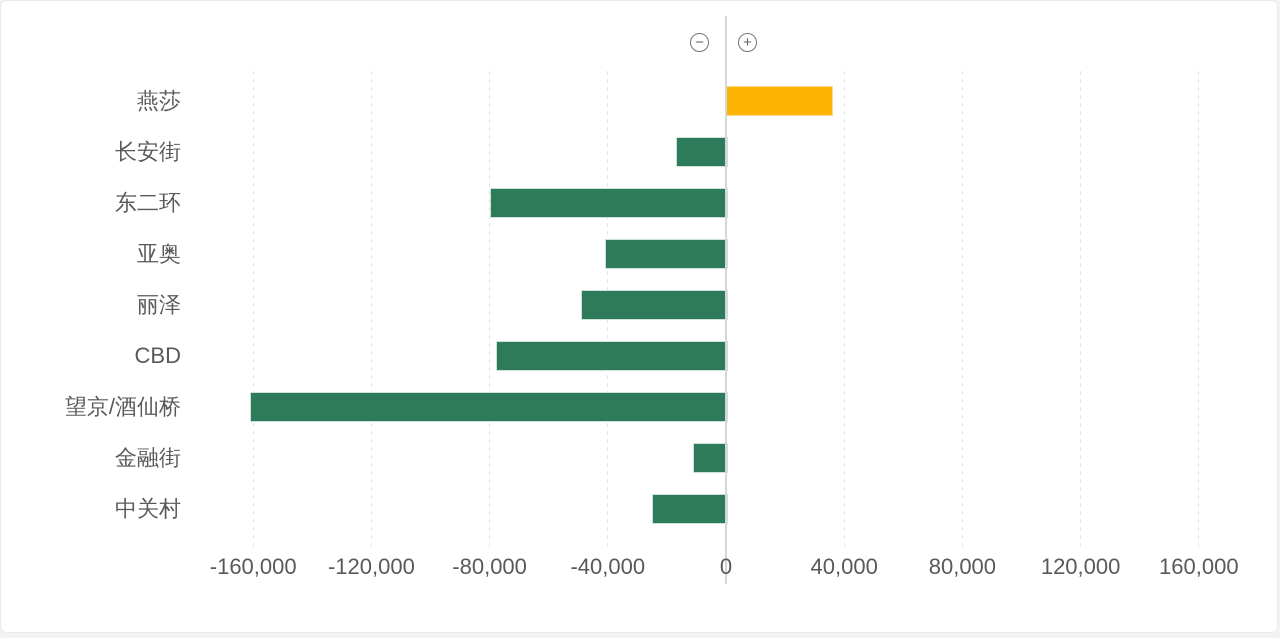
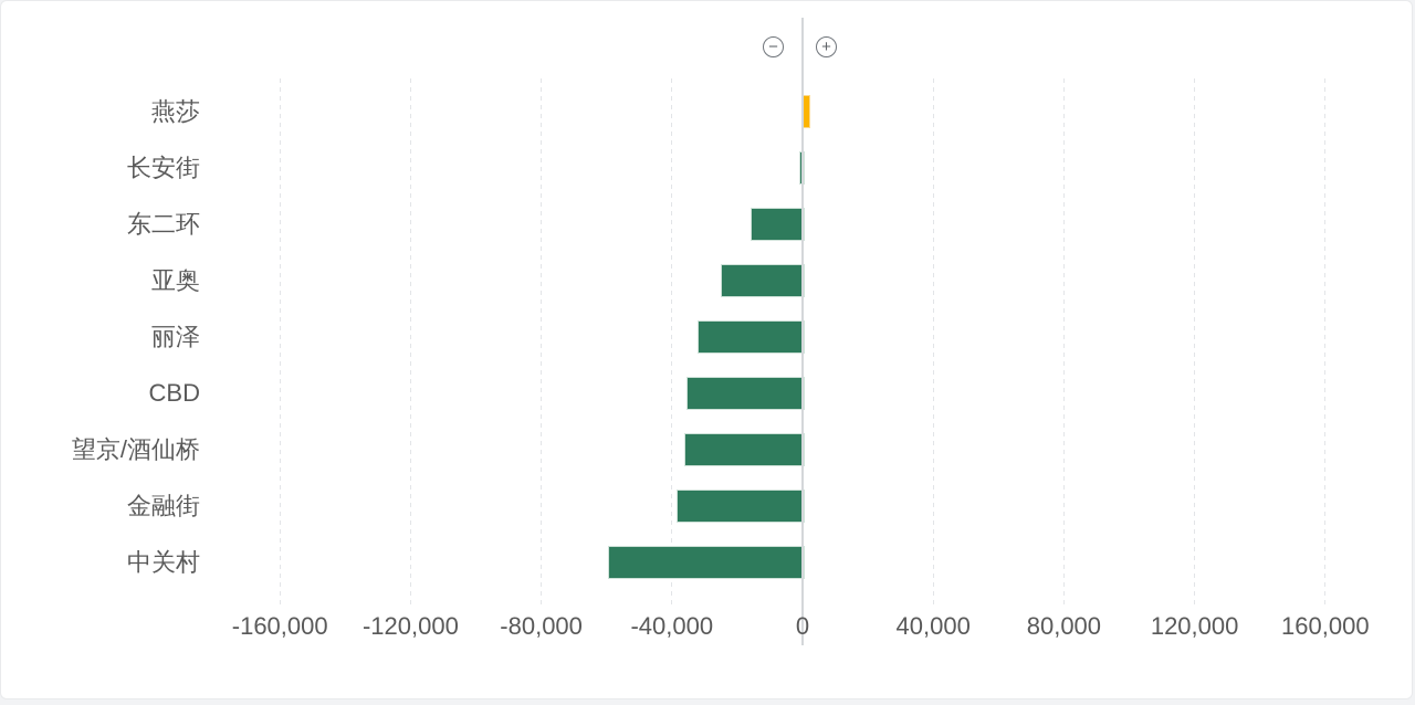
燕莎: 36000 -> 2000
长安街: -17000 -> -1000
东二环: -80000 -> -16000
亚奥: -41000 -> -25000
丽泽: -49000 -> -32000
CBD: -78000 -> -36000
望京/酒仙桥: -161000 -> -36000
金融街: -11000 -> -39000
中关村: -25000 -> -60000
